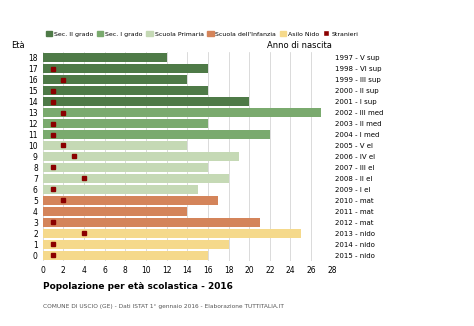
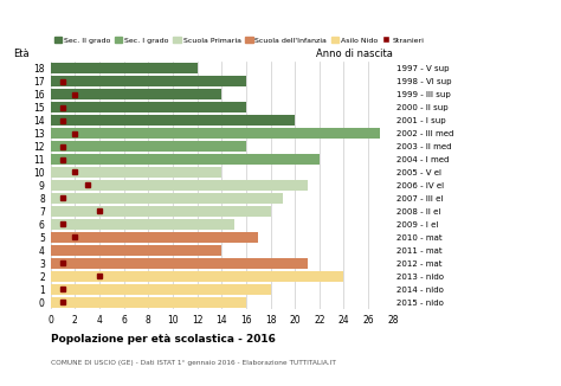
9: 19 -> 21
8: 16 -> 19
2: 25 -> 24
